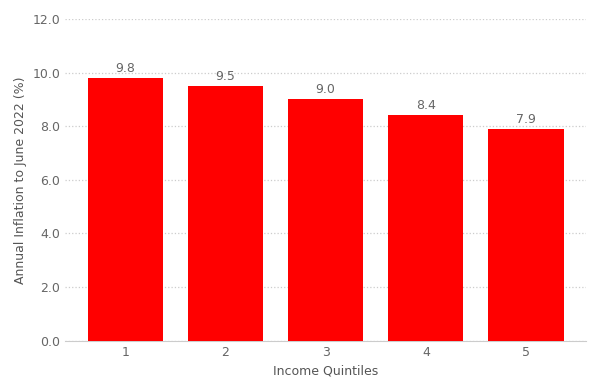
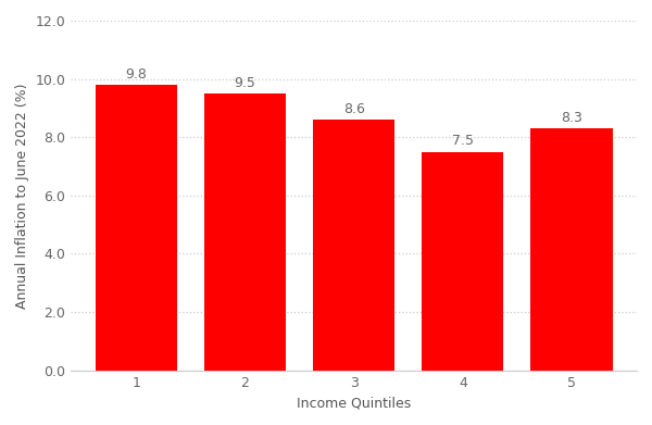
3: 9.0 -> 8.6
4: 8.4 -> 7.5
5: 7.9 -> 8.3
